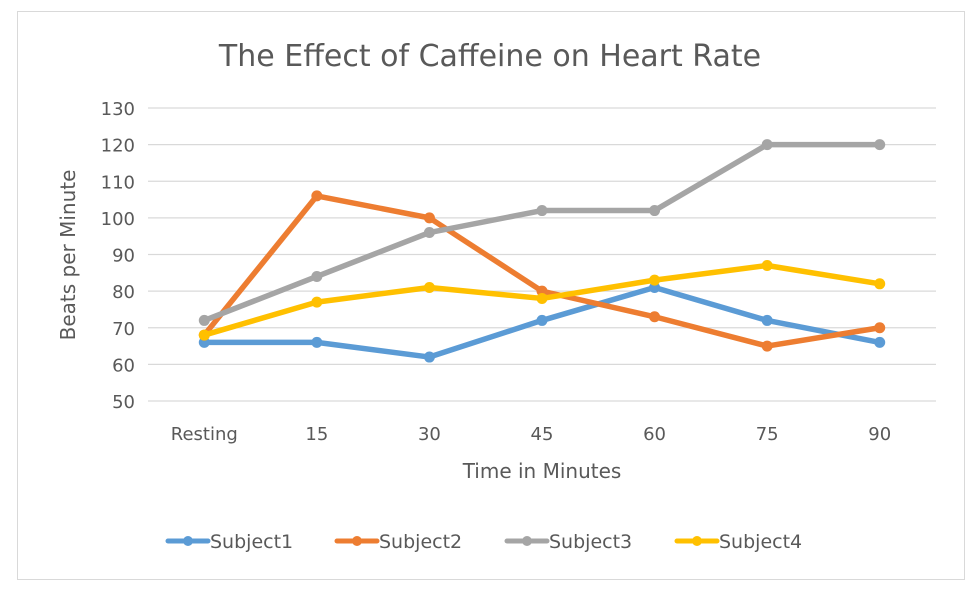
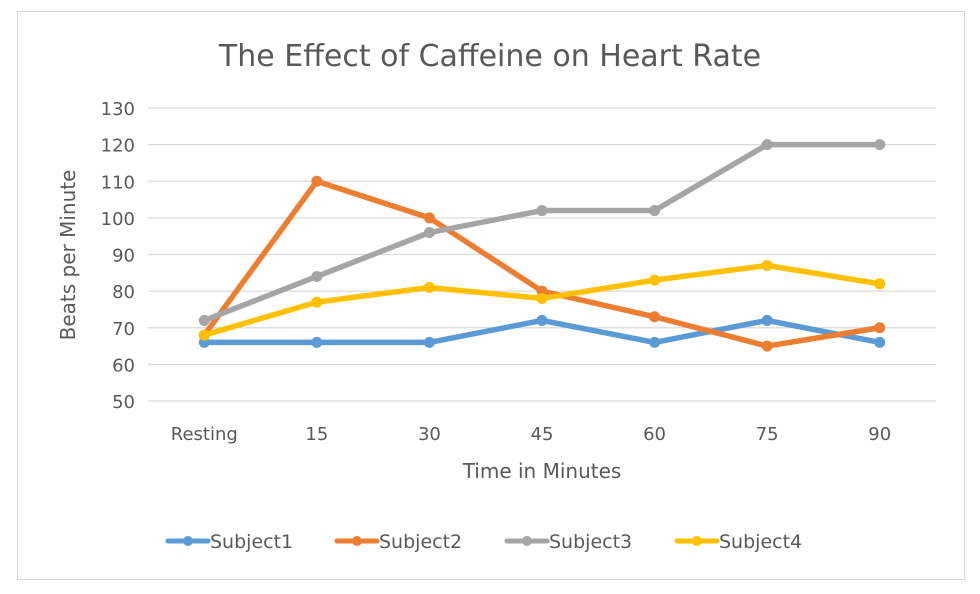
Subject2/15: 106 -> 110
Subject1/30: 62 -> 66
Subject1/60: 81 -> 66
